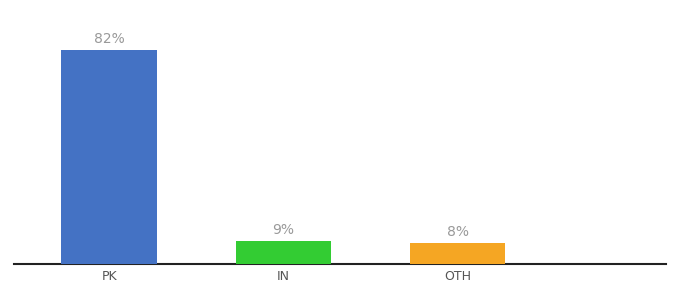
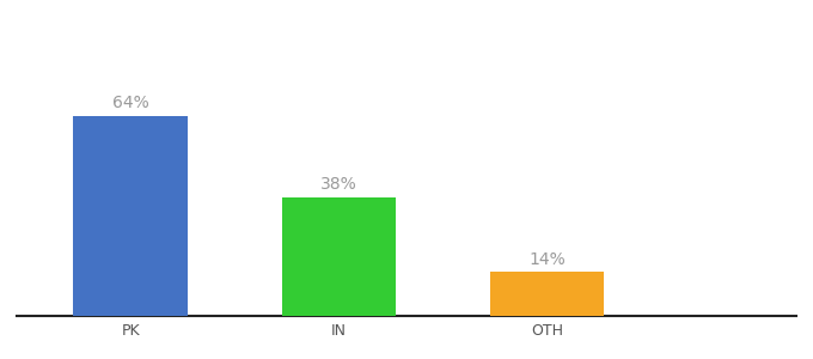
PK: 82% -> 64%
IN: 9% -> 38%
OTH: 8% -> 14%
